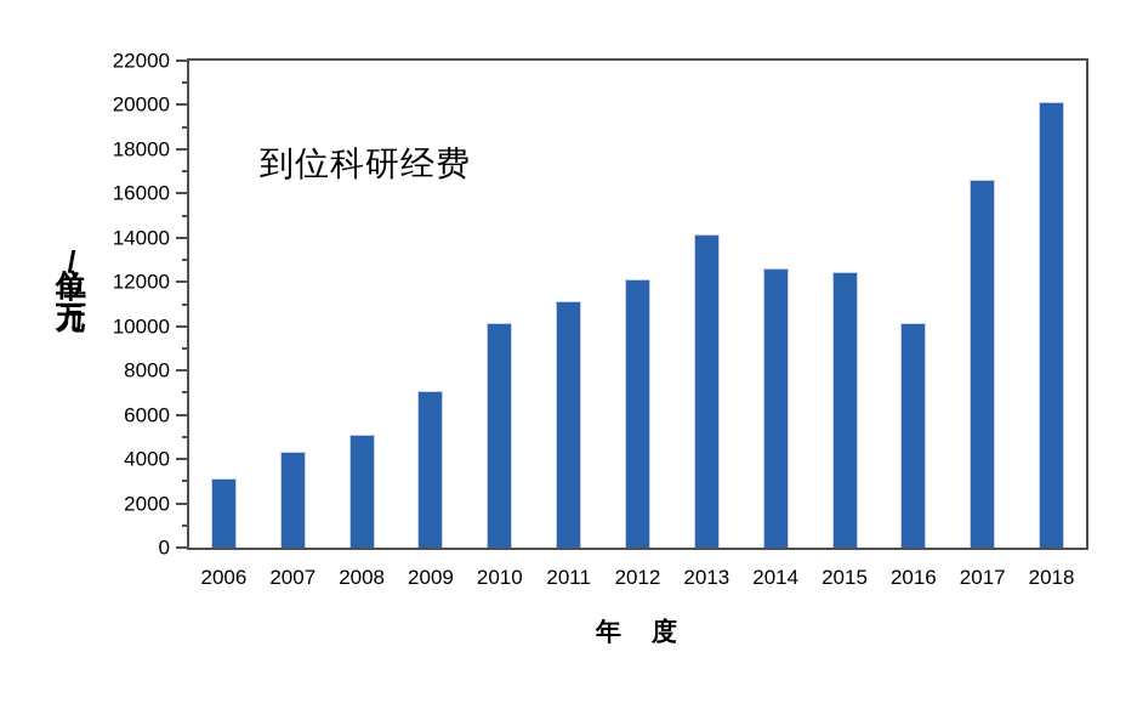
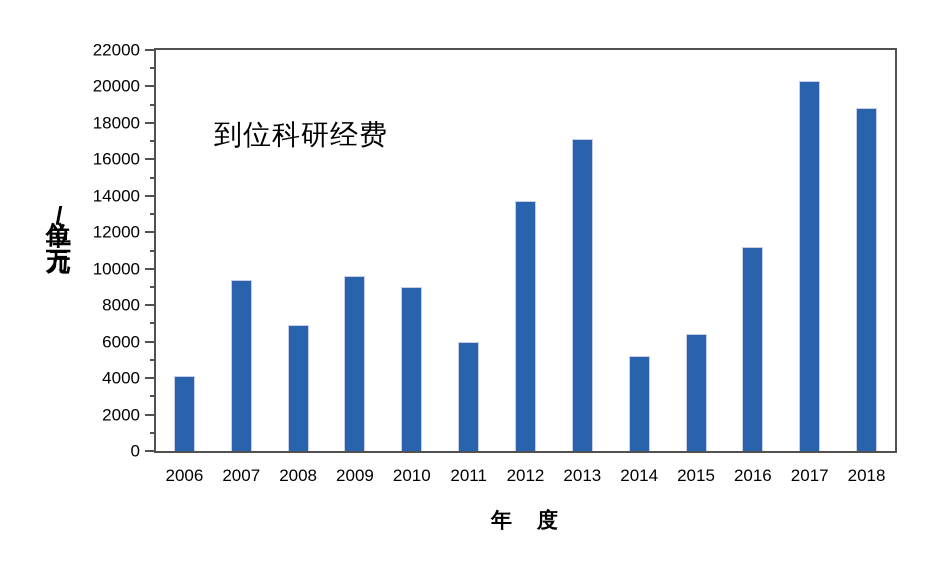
2006: 3200 -> 4100
2007: 4400 -> 9400
2008: 5100 -> 6900
2009: 7100 -> 9600
2010: 10200 -> 9000
2011: 11100 -> 6000
2012: 12100 -> 13700
2013: 14200 -> 17100
2014: 12600 -> 5200
2015: 12500 -> 6400
2016: 10200 -> 11200
2017: 16600 -> 20300
2018: 20100 -> 18800
